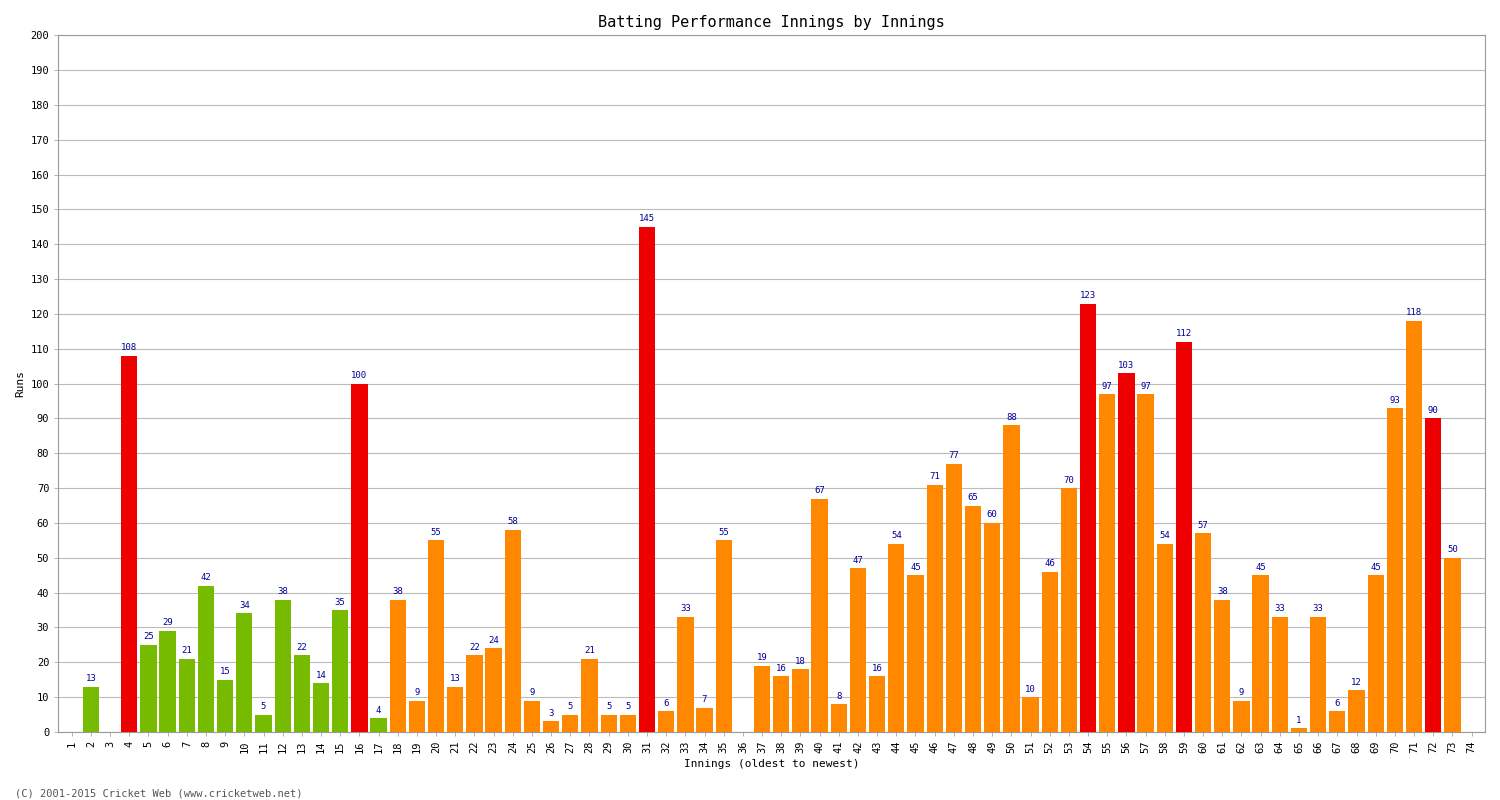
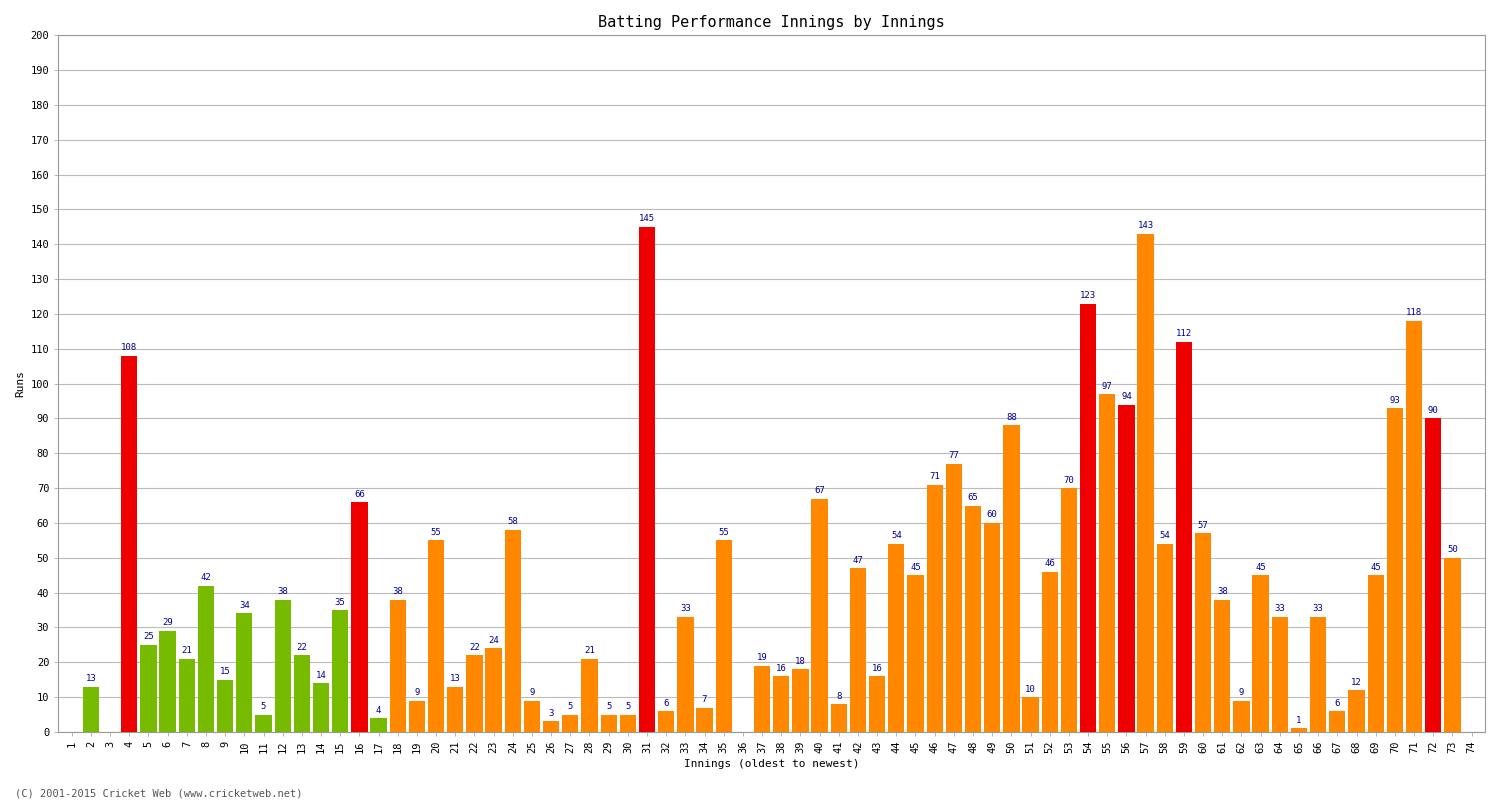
16: 100 -> 66
56: 103 -> 94
57: 97 -> 143
